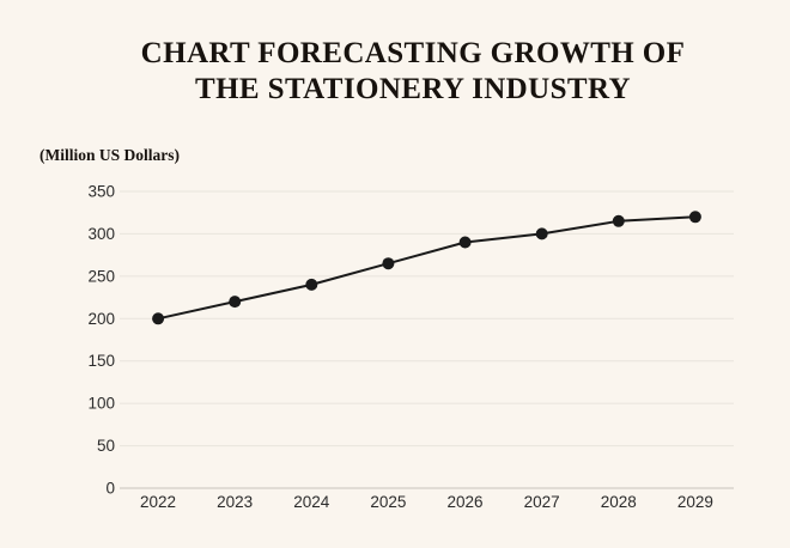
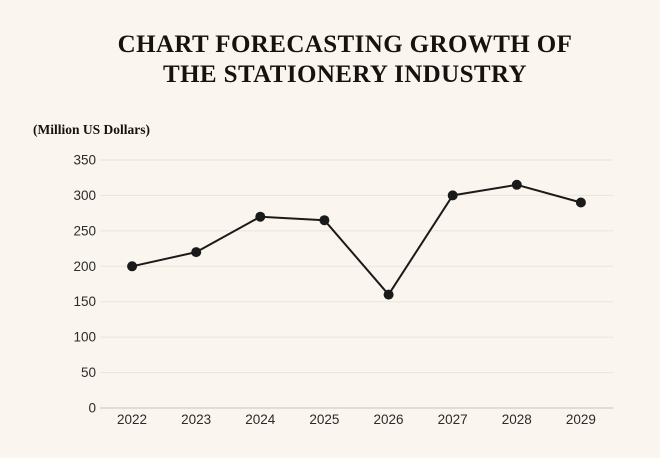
2024: 240 -> 270
2026: 290 -> 160
2029: 320 -> 290
